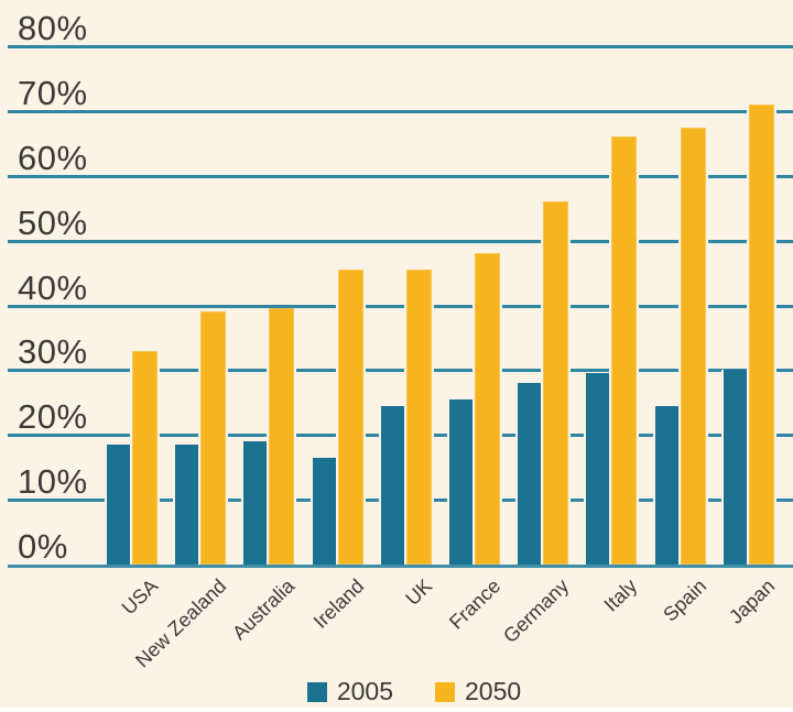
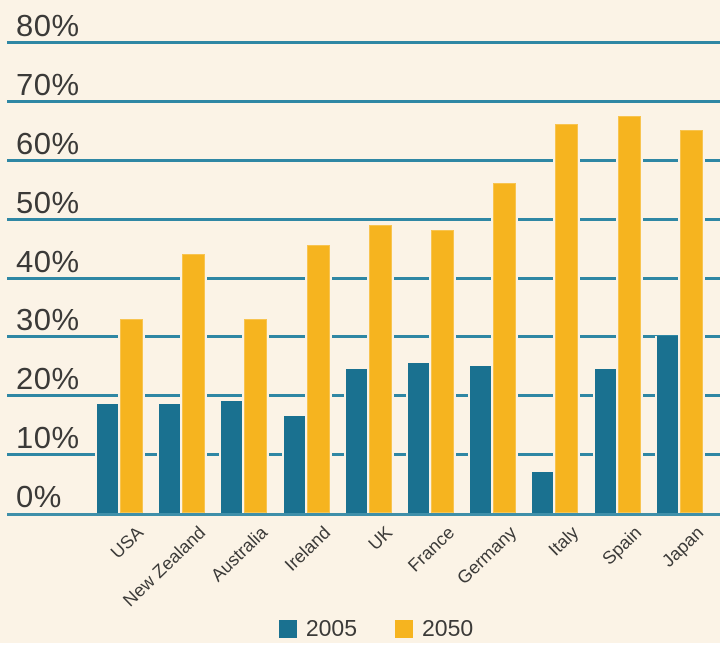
2050/New Zealand: 39% -> 44%
2050/Australia: 40% -> 33%
2050/UK: 46% -> 49%
2005/Germany: 28% -> 25%
2005/Italy: 30% -> 7%
2050/Japan: 71% -> 65%
